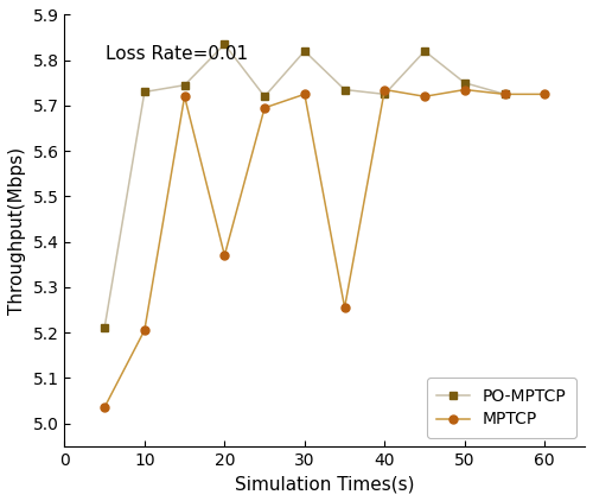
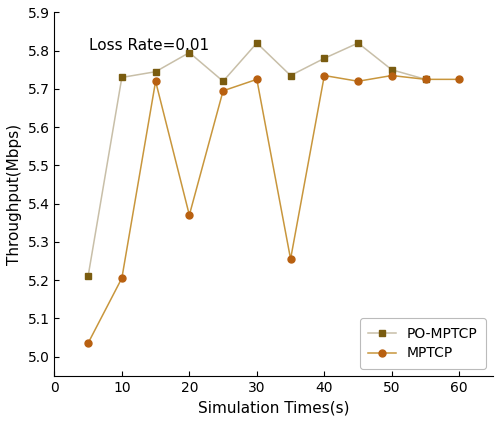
PO-MPTCP/20: 5.835 -> 5.795
PO-MPTCP/40: 5.725 -> 5.780
